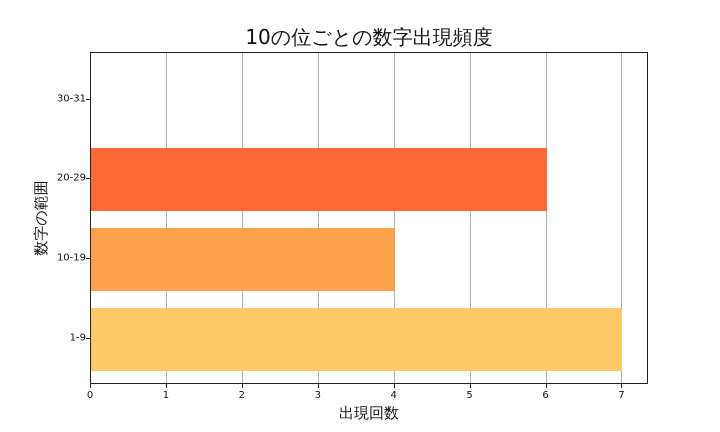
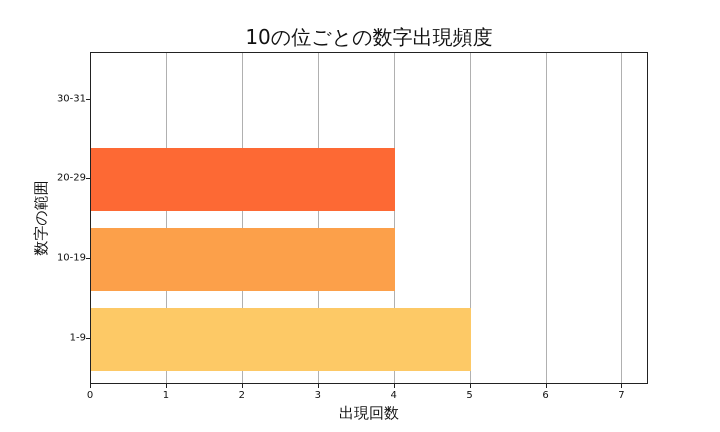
1-9: 7 -> 5
20-29: 6 -> 4
